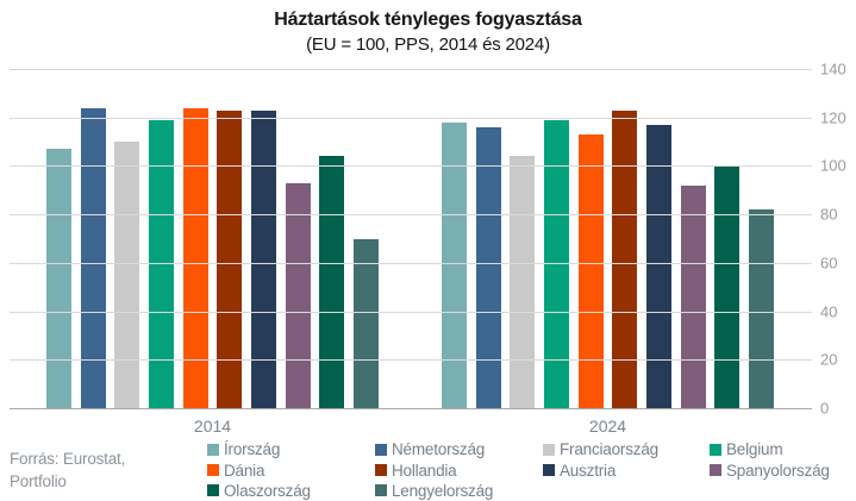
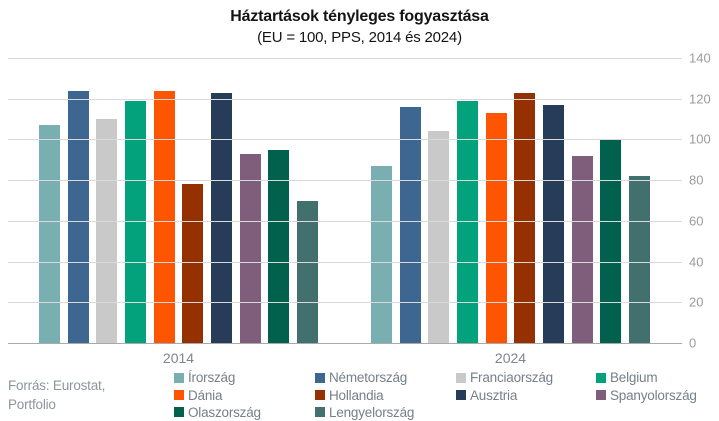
Hollandia/2014: 123 -> 78
Olaszország/2014: 104 -> 95
Írország/2024: 118 -> 87
